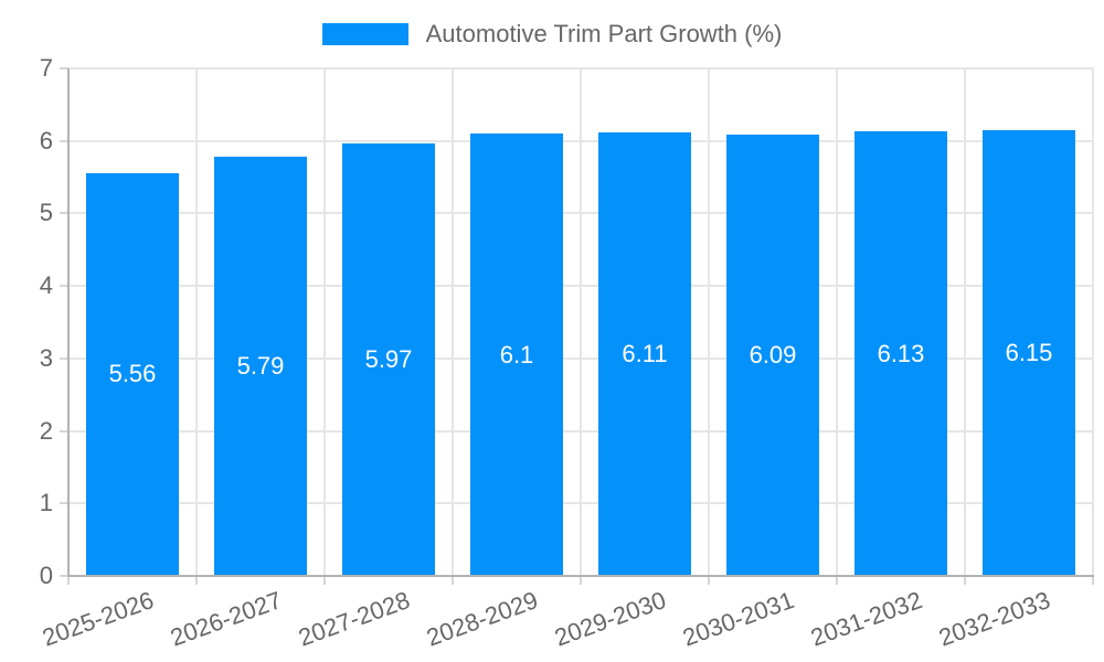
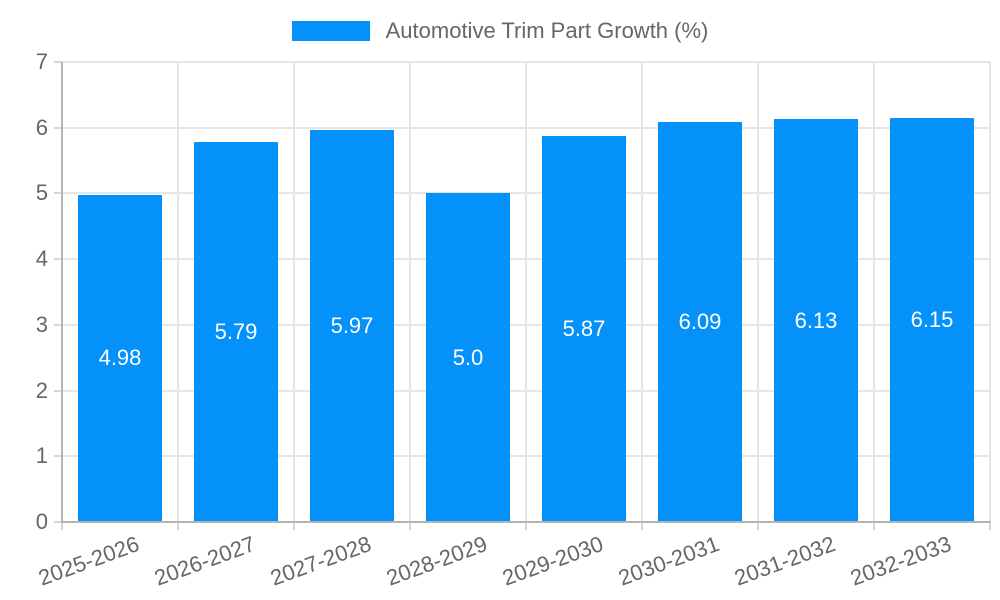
2025-2026: 5.56 -> 4.98
2028-2029: 6.1 -> 5.0
2029-2030: 6.11 -> 5.87
